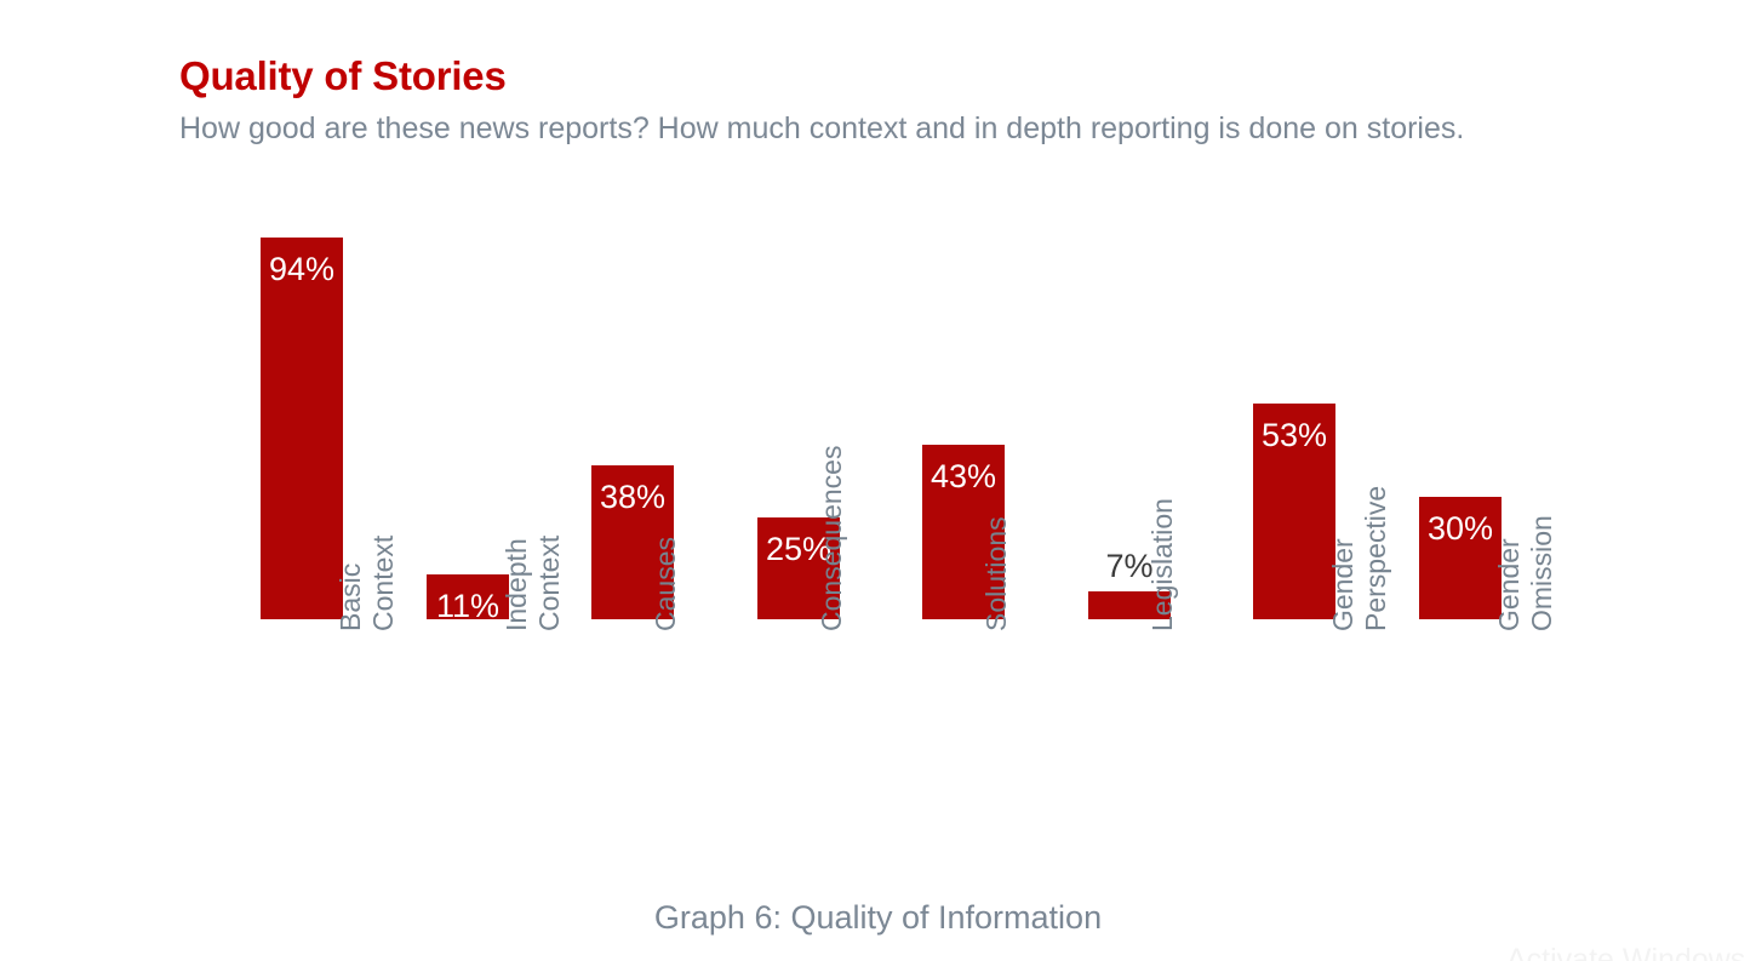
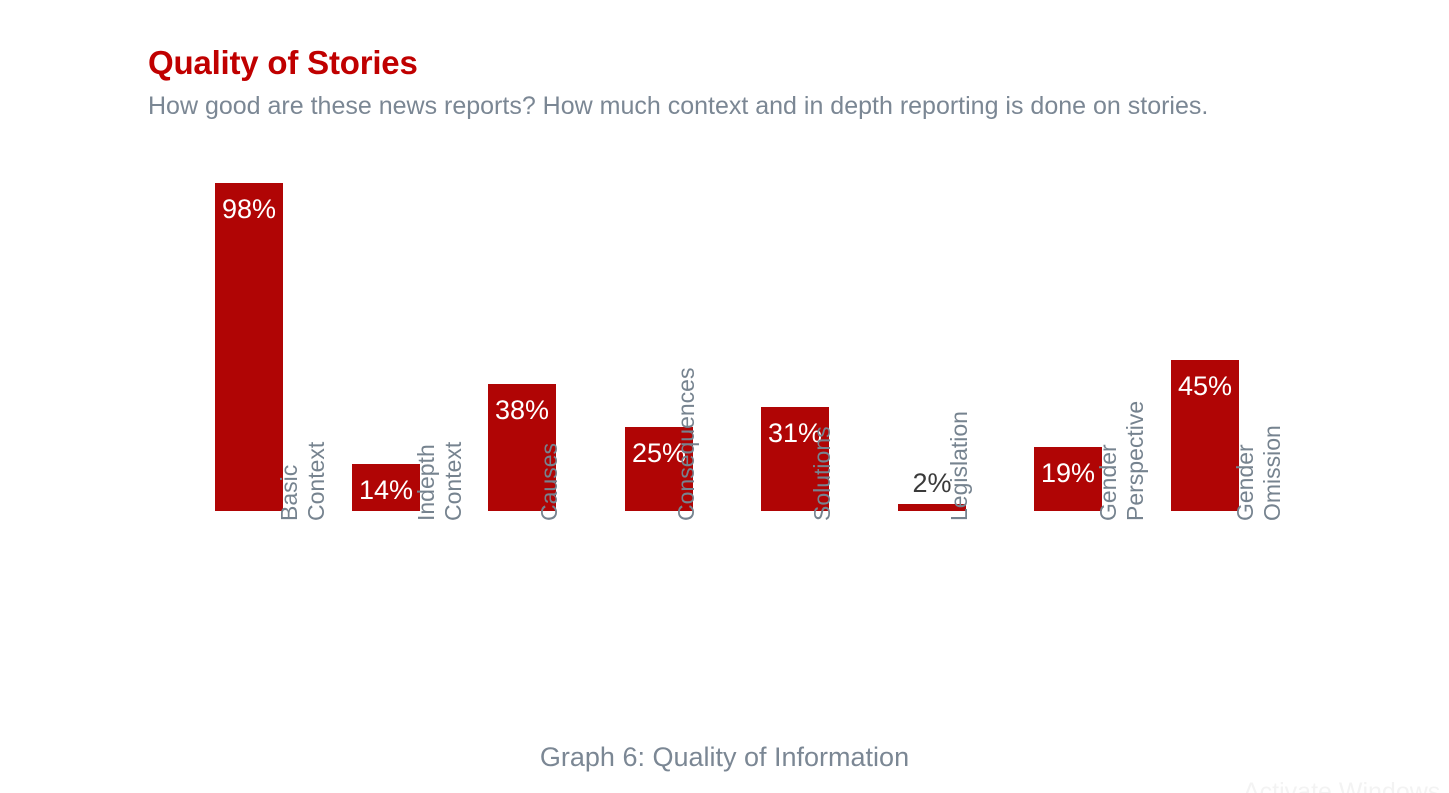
Basic Context: 94% -> 98%
Indepth Context: 11% -> 14%
Solutions: 43% -> 31%
Legislation: 7% -> 2%
Gender Perspective: 53% -> 19%
Gender Omission: 30% -> 45%
